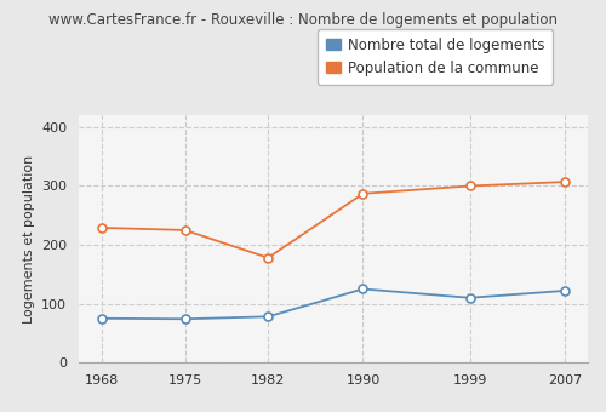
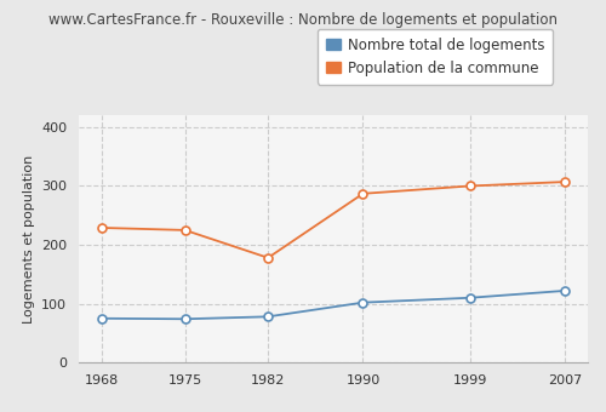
Nombre total de logements/1990: 125 -> 102
